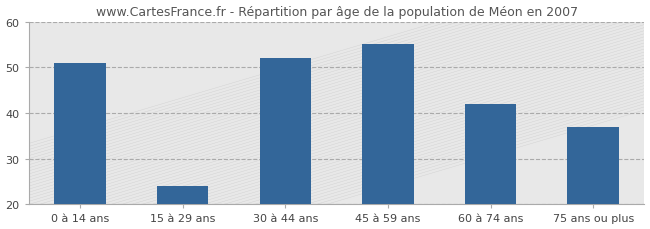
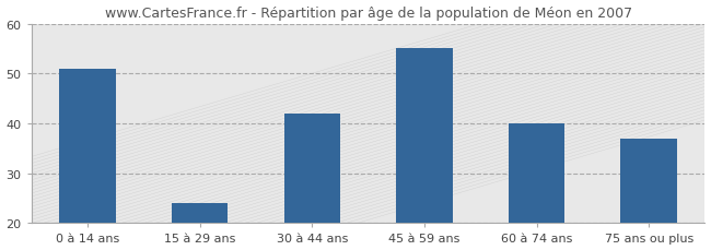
30 à 44 ans: 52 -> 42
60 à 74 ans: 42 -> 40
